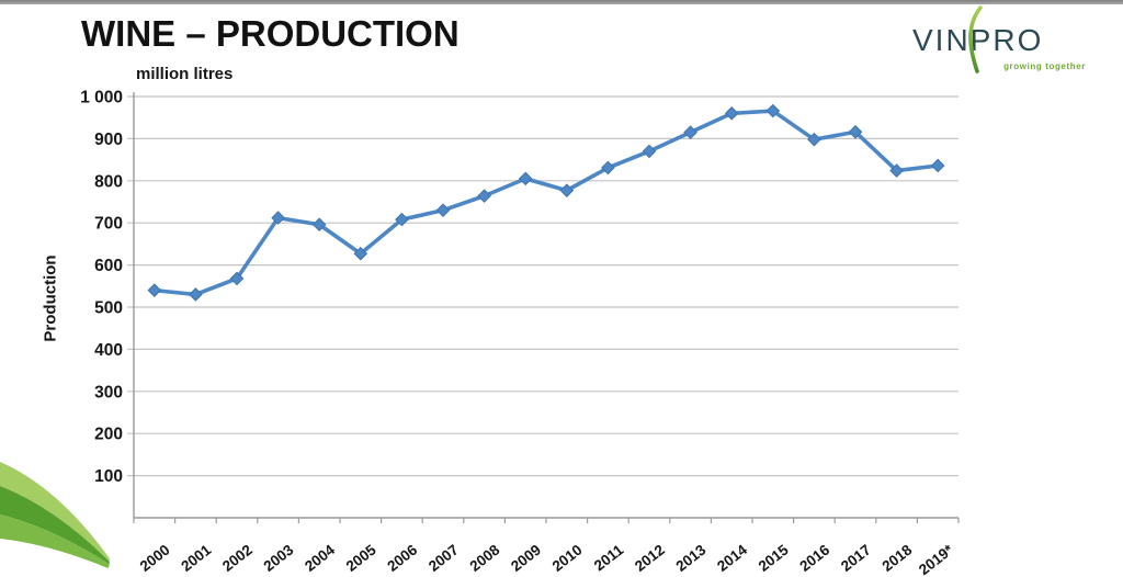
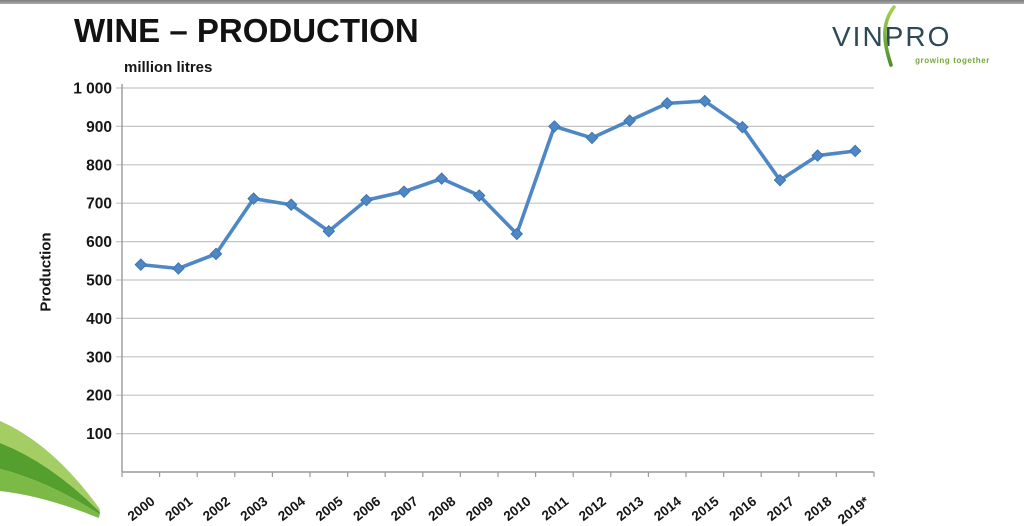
2009: 800 -> 720
2010: 780 -> 620
2011: 830 -> 900
2017: 920 -> 760
